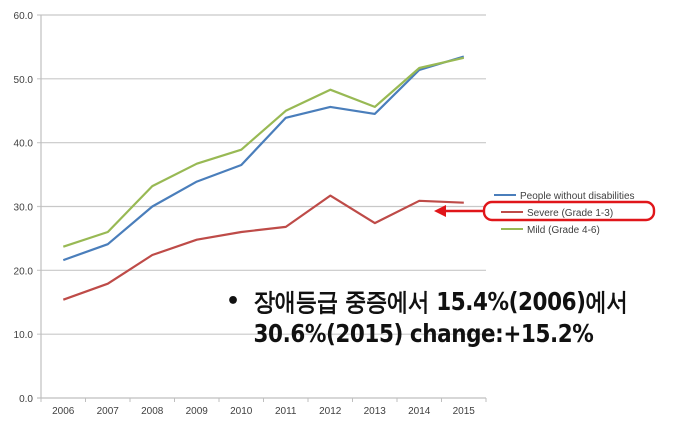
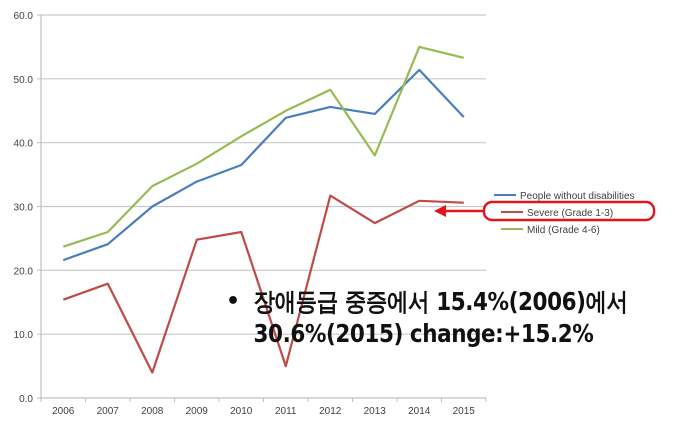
Severe (Grade 1-3)/2008: 22 -> 4
Mild (Grade 4-6)/2010: 39 -> 41
Severe (Grade 1-3)/2011: 27 -> 5
Mild (Grade 4-6)/2013: 46 -> 38
Mild (Grade 4-6)/2014: 52 -> 55
People without disabilities/2015: 54 -> 44
